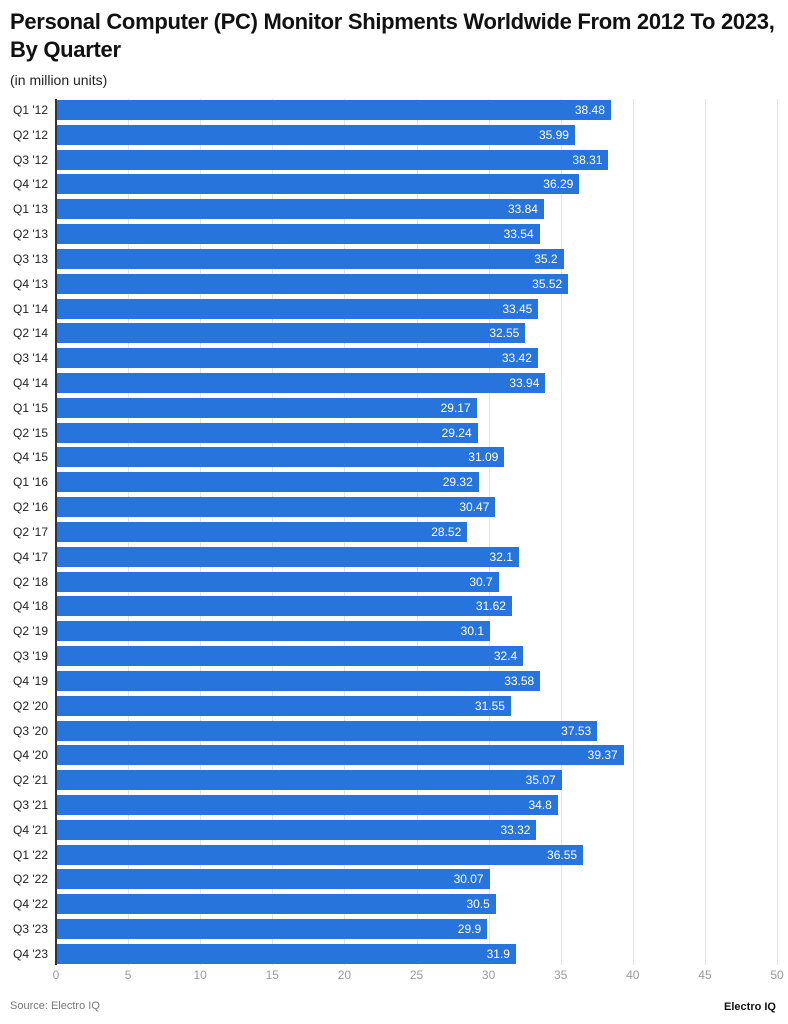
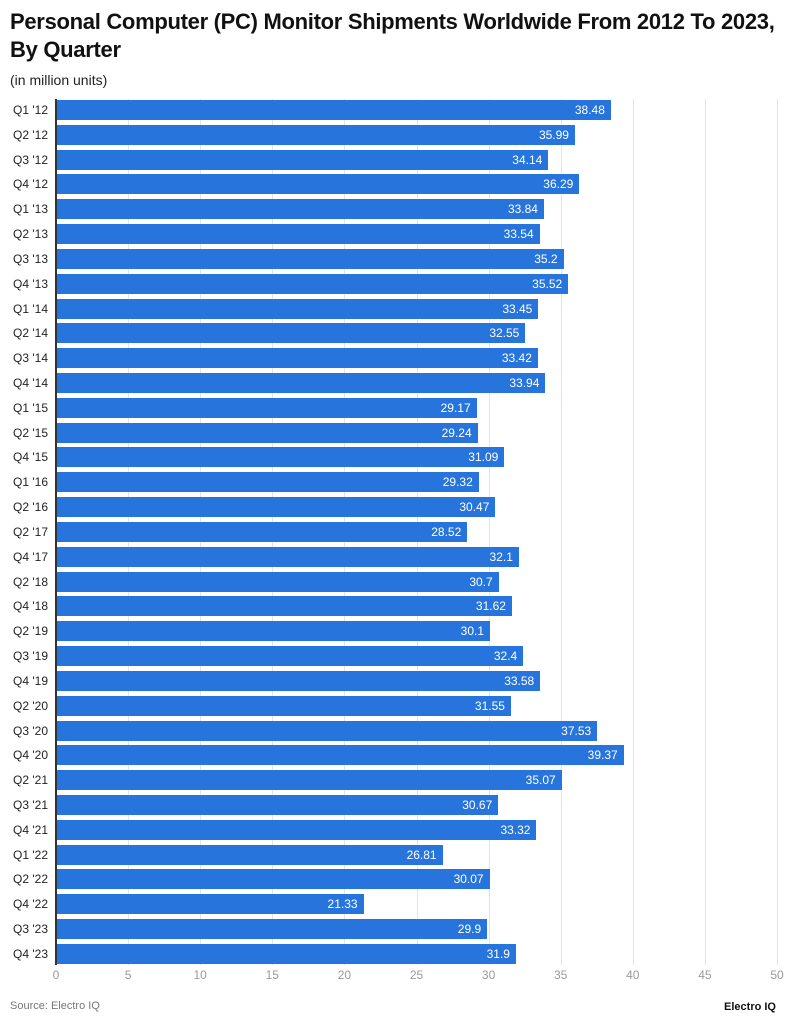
Q3 '12: 38.31 -> 34.14
Q3 '21: 34.8 -> 30.67
Q1 '22: 36.55 -> 26.81
Q4 '22: 30.5 -> 21.33
